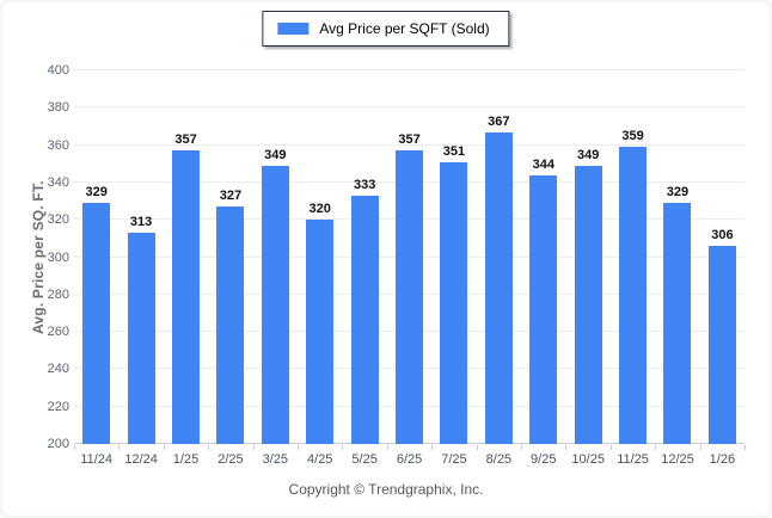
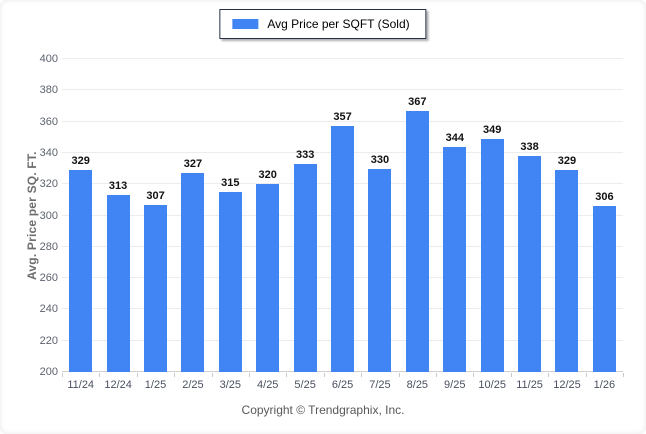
1/25: 357 -> 307
3/25: 349 -> 315
7/25: 351 -> 330
11/25: 359 -> 338
